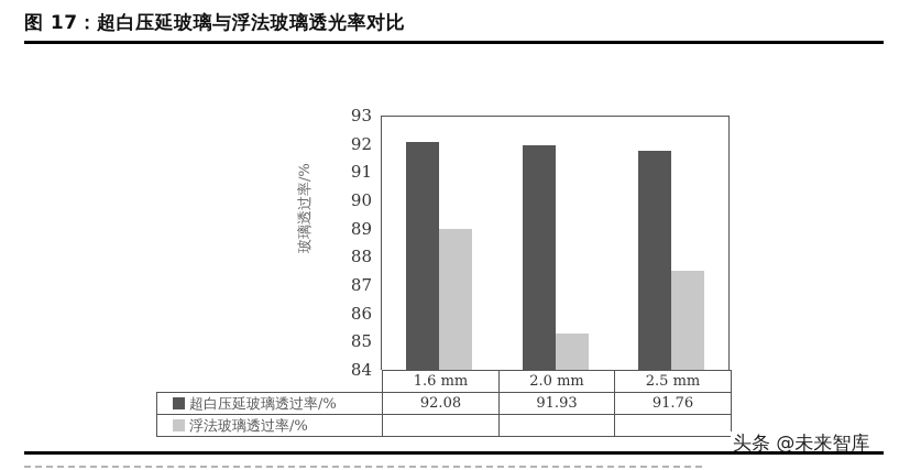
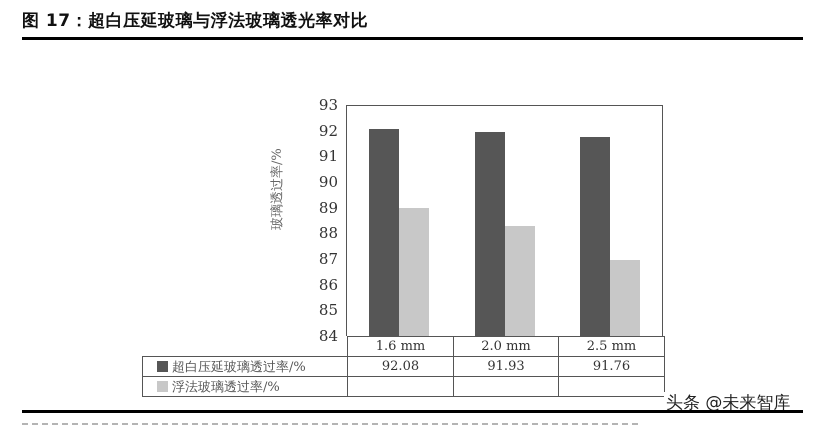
浮法玻璃透过率/%/2.0 mm: 85.3 -> 88.3
浮法玻璃透过率/%/2.5 mm: 87.5 -> 87.0
